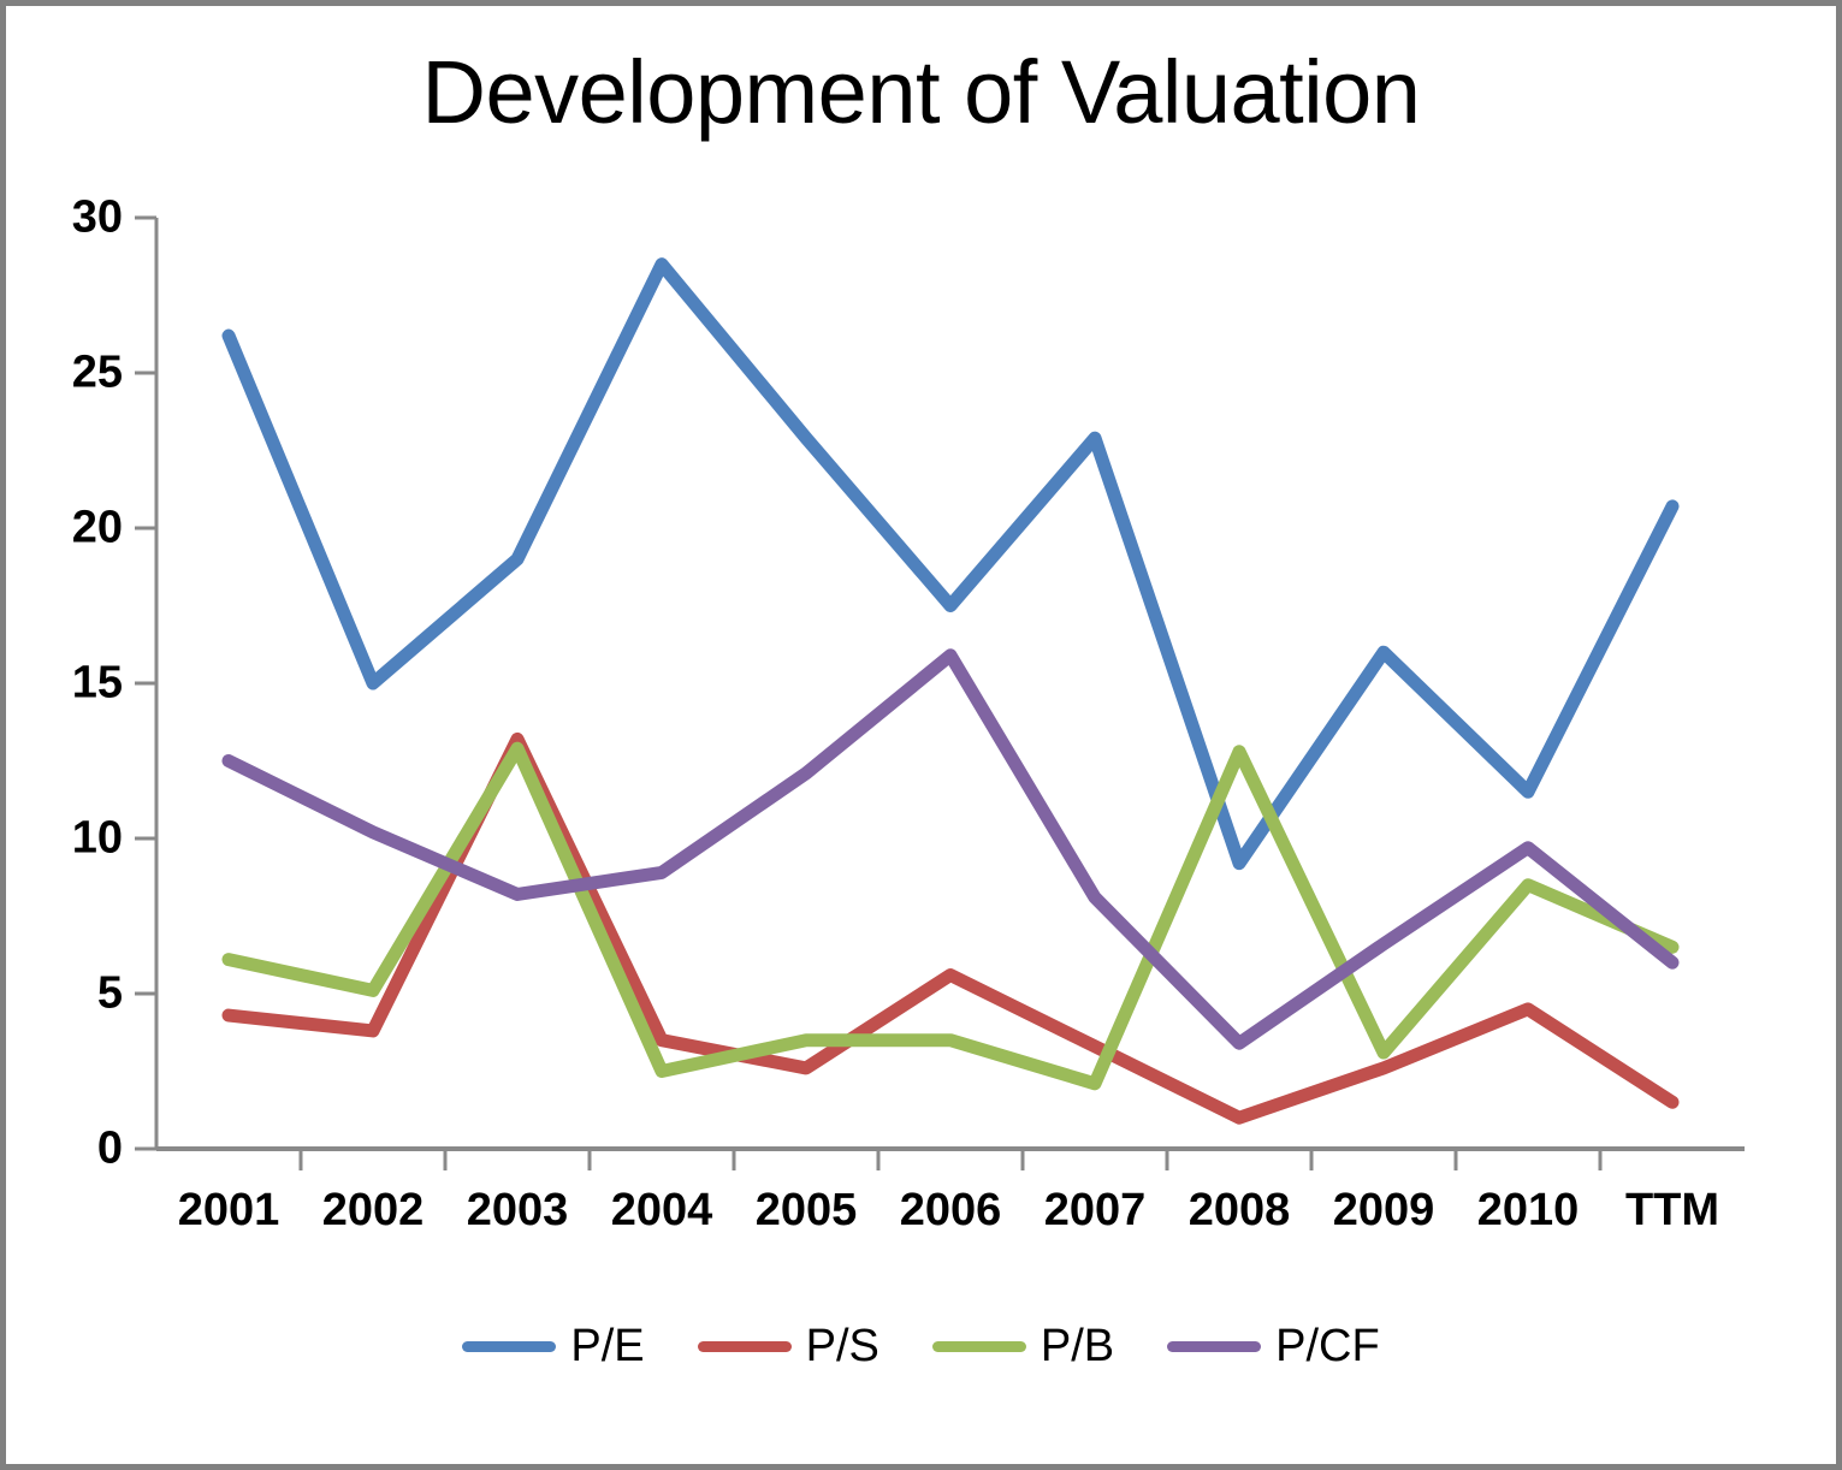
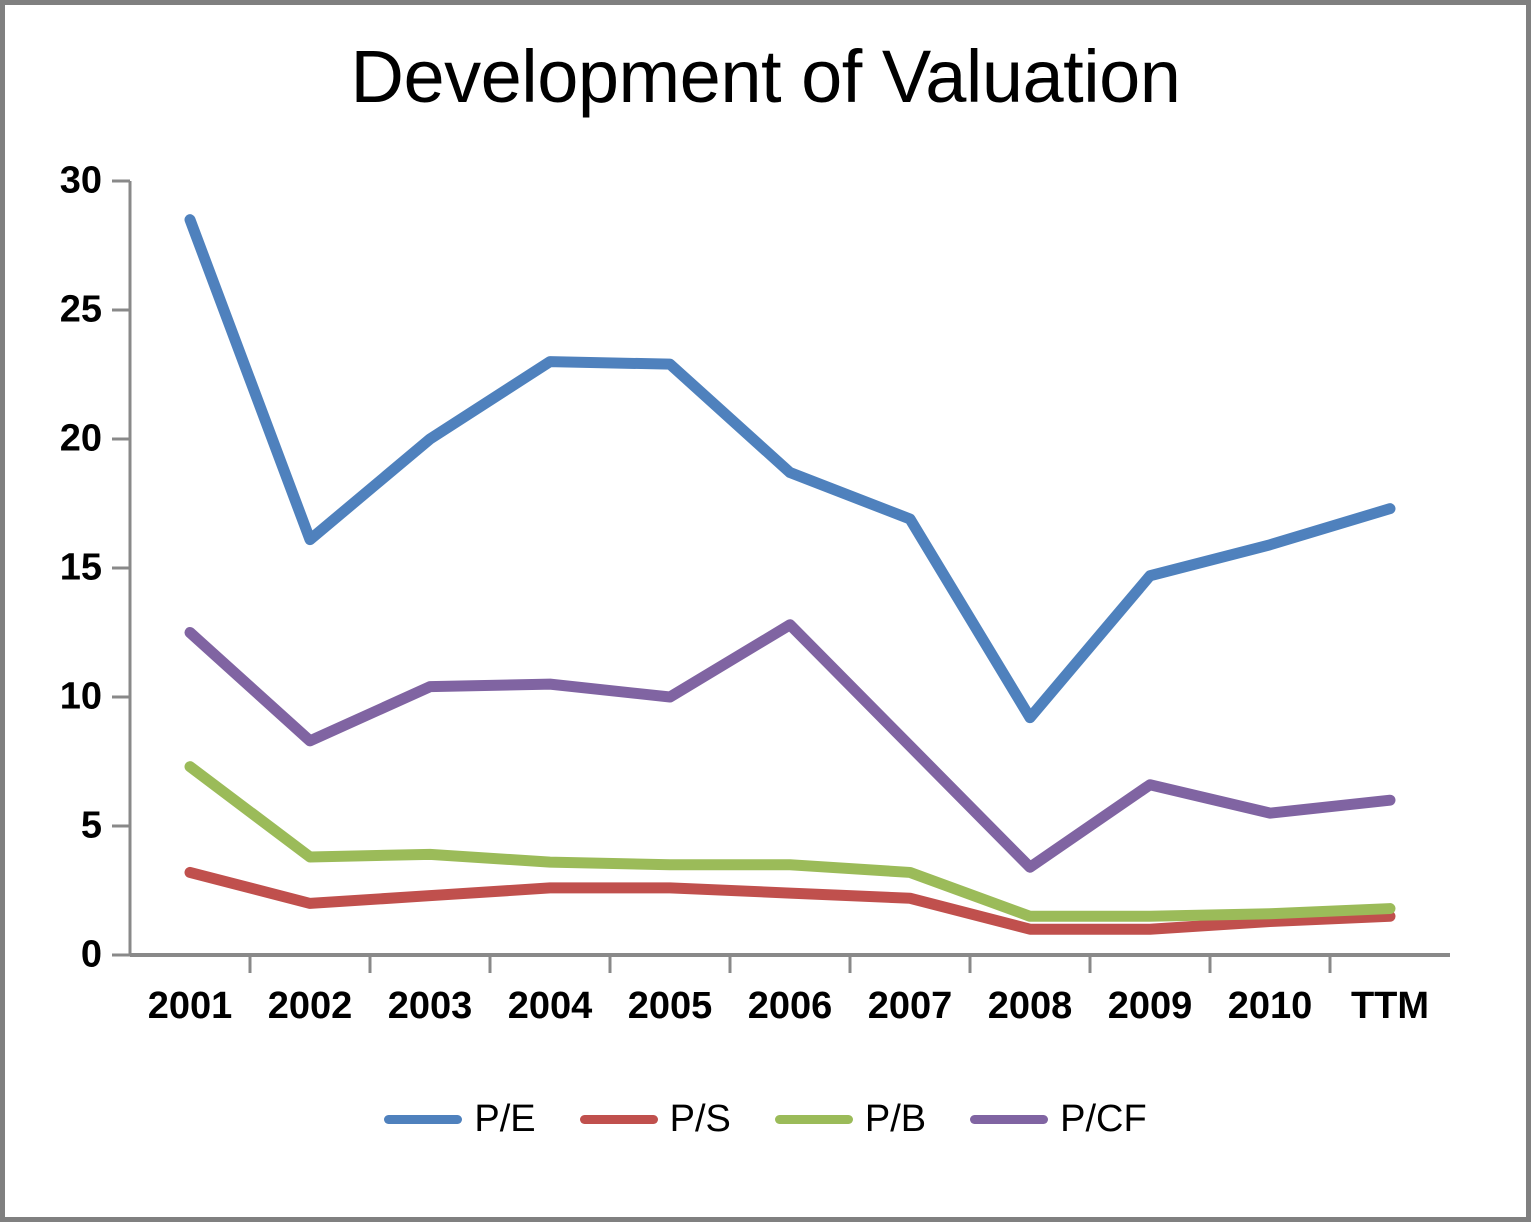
P/E/2001: 26.2 -> 28.5
P/S/2001: 4.3 -> 3.2
P/B/2001: 6.1 -> 7.3
P/E/2002: 15.0 -> 16.1
P/S/2002: 3.8 -> 2.0
P/B/2002: 5.1 -> 3.8
P/CF/2002: 10.2 -> 8.3
P/E/2003: 19.0 -> 20.0
P/S/2003: 13.2 -> 2.3
P/B/2003: 12.9 -> 3.9
P/CF/2003: 8.2 -> 10.4
P/E/2004: 28.5 -> 23.0
P/S/2004: 3.5 -> 2.6
P/B/2004: 2.5 -> 3.6
P/CF/2004: 8.9 -> 10.5
P/CF/2005: 12.1 -> 10.0
P/E/2006: 17.5 -> 18.7
P/S/2006: 5.6 -> 2.4
P/CF/2006: 15.9 -> 12.8
P/E/2007: 22.9 -> 16.9
P/S/2007: 3.3 -> 2.2
P/B/2007: 2.1 -> 3.2
P/B/2008: 12.8 -> 1.5
P/E/2009: 16.0 -> 14.7
P/S/2009: 2.6 -> 1.0
P/B/2009: 3.1 -> 1.5
P/E/2010: 11.5 -> 15.9
P/S/2010: 4.5 -> 1.3
P/B/2010: 8.5 -> 1.6
P/CF/2010: 9.7 -> 5.5
P/E/TTM: 20.7 -> 17.3
P/B/TTM: 6.5 -> 1.8
